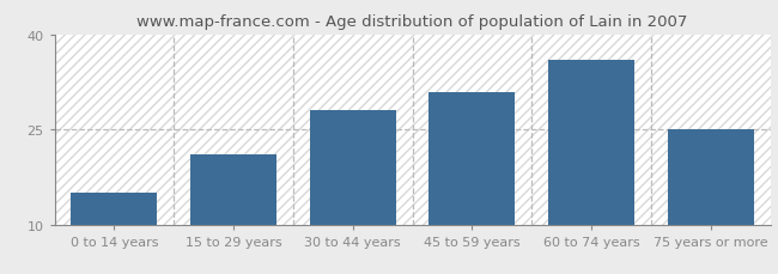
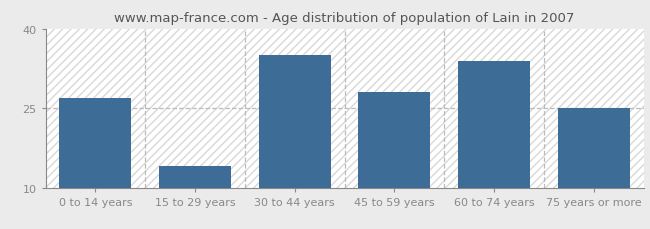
0 to 14 years: 15 -> 27
15 to 29 years: 21 -> 14
30 to 44 years: 28 -> 35
45 to 59 years: 31 -> 28
60 to 74 years: 36 -> 34
